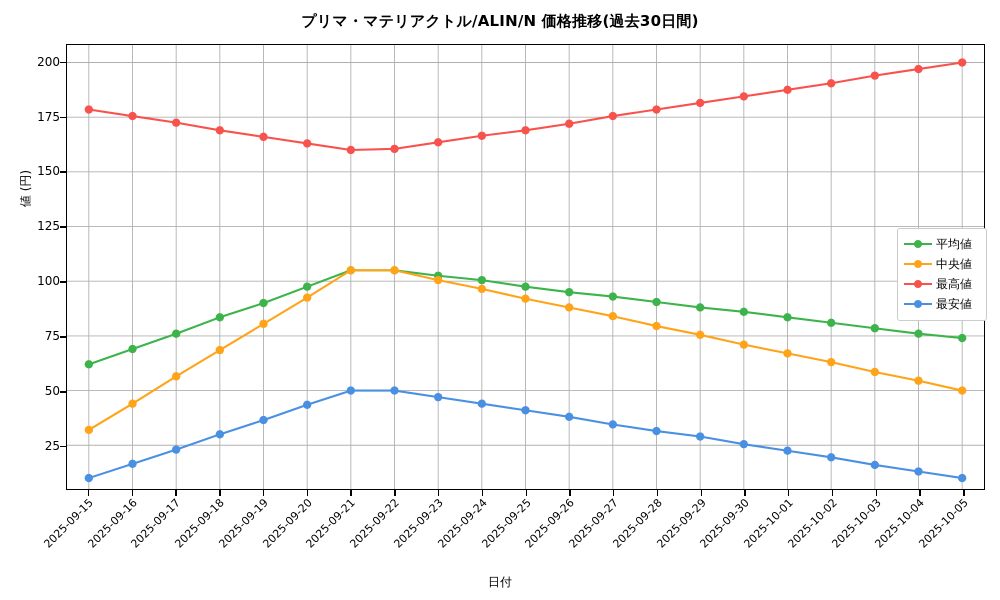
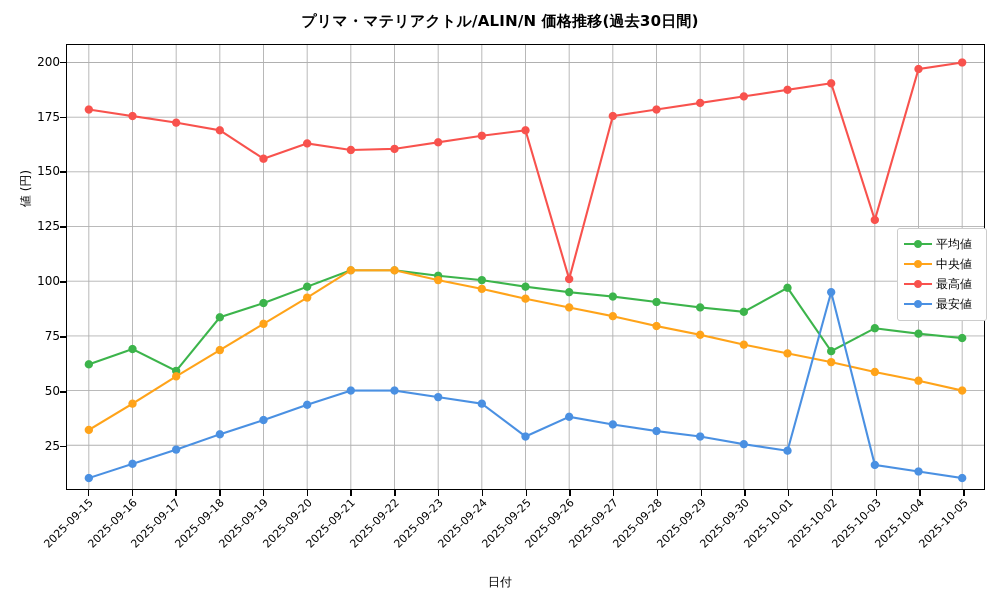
平均値/2025-09-17: 76 -> 59
最高値/2025-09-19: 166 -> 156
最安値/2025-09-25: 41 -> 29
最高値/2025-09-26: 172 -> 101
平均値/2025-10-01: 84 -> 97
平均値/2025-10-02: 81 -> 68
最安値/2025-10-02: 20 -> 95
最高値/2025-10-03: 194 -> 128
